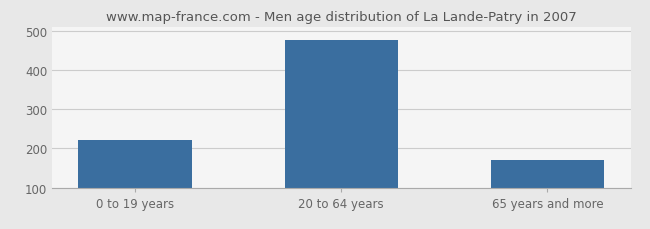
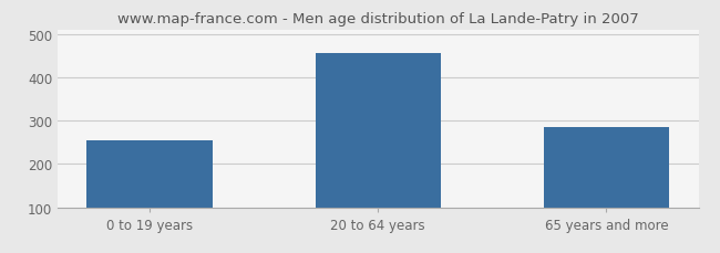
0 to 19 years: 220 -> 255
20 to 64 years: 475 -> 455
65 years and more: 170 -> 285
